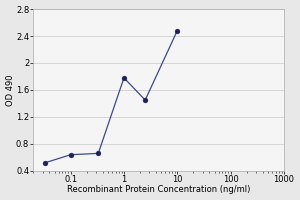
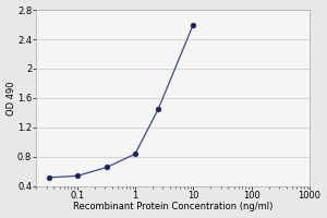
0.1: 0.64 -> 0.54
1: 1.78 -> 0.84
10: 2.48 -> 2.60
